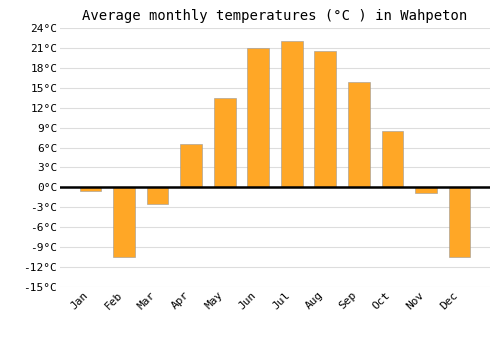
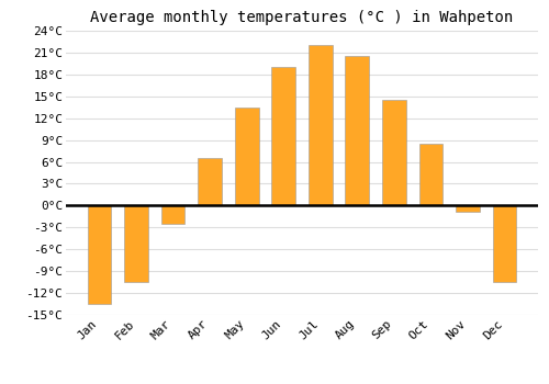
Jan: -0.6°C -> -13.5°C
Jun: 21.0°C -> 19.0°C
Sep: 15.8°C -> 14.5°C
